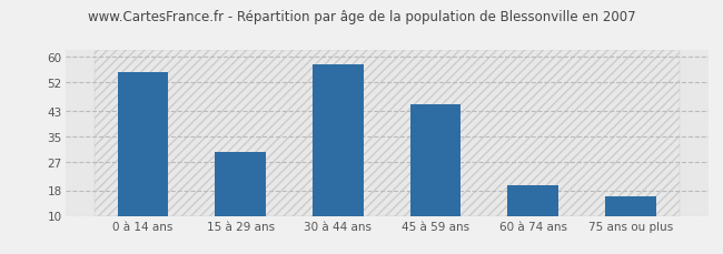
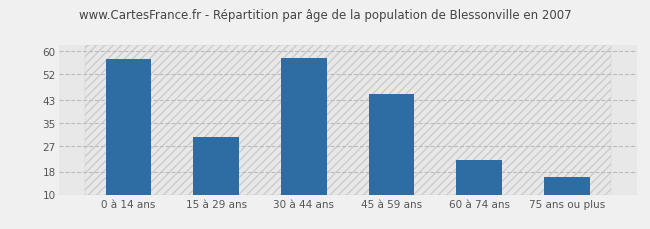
0 à 14 ans: 55.0 -> 57.0
60 à 74 ans: 19.5 -> 22.0
